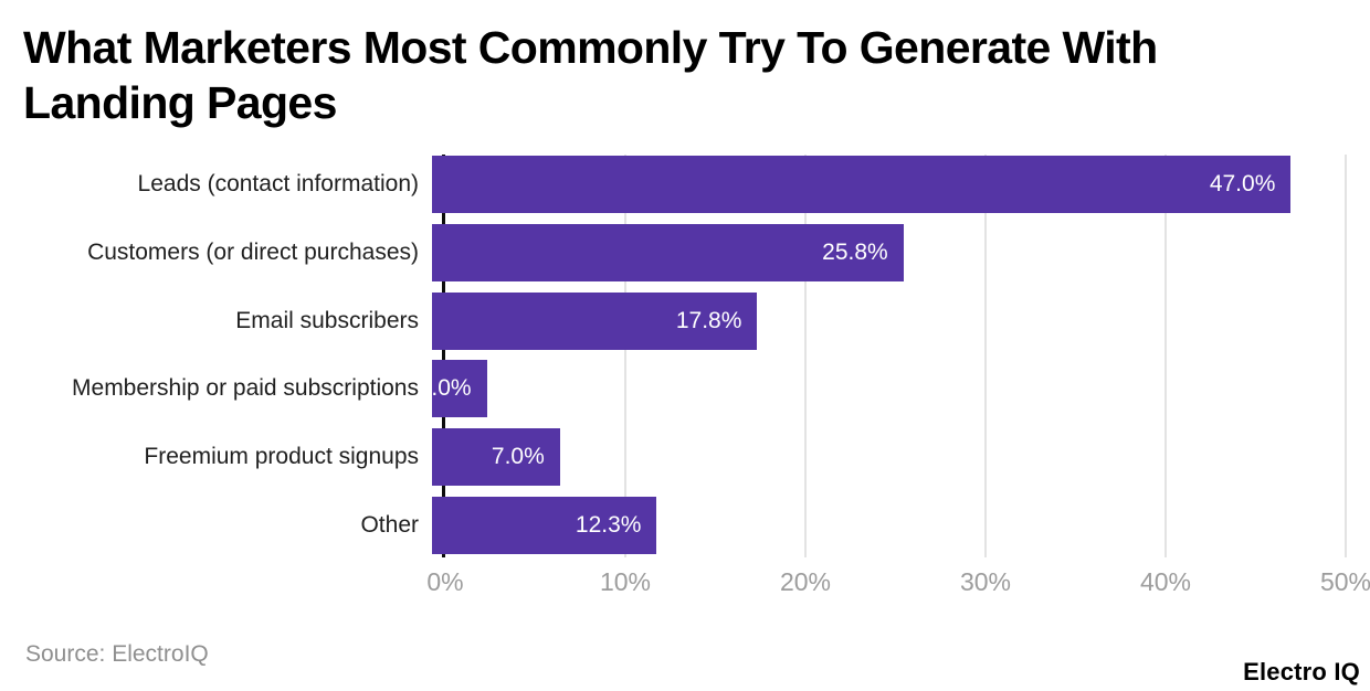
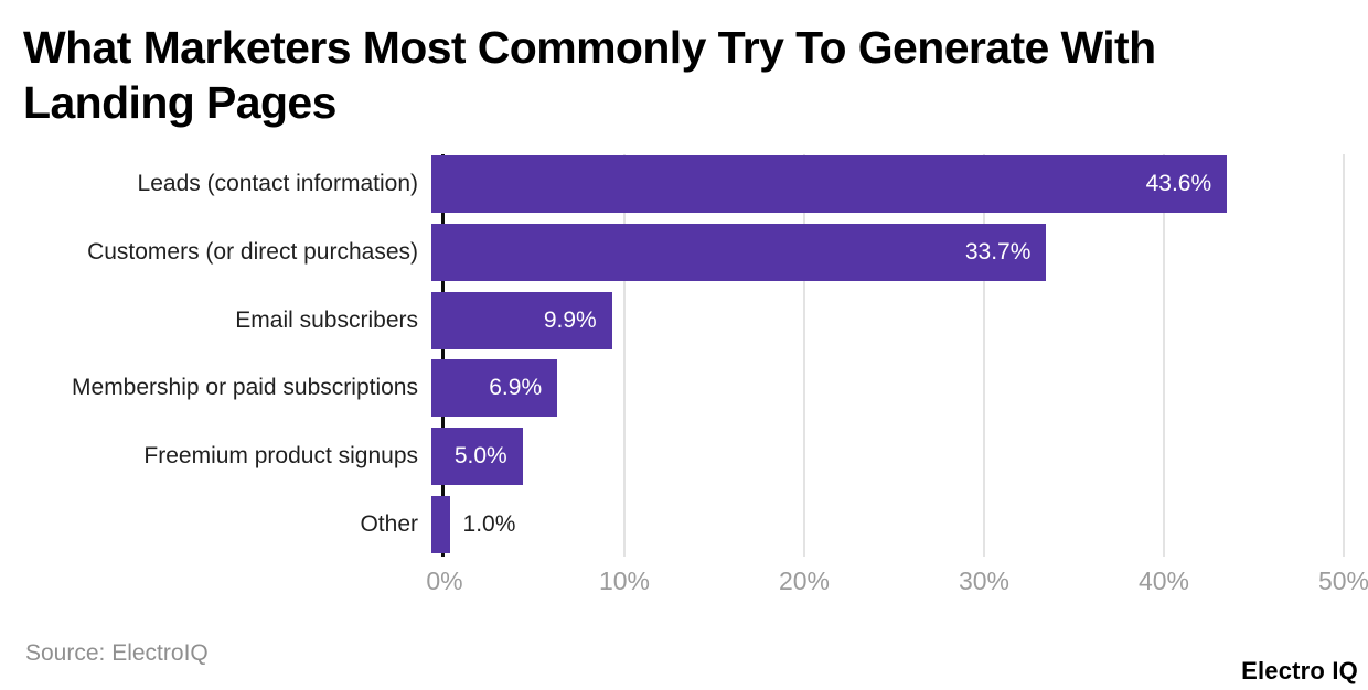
Leads (contact information): 47.0% -> 43.6%
Customers (or direct purchases): 25.8% -> 33.7%
Email subscribers: 17.8% -> 9.9%
Membership or paid subscriptions: 3.0% -> 6.9%
Freemium product signups: 7.0% -> 5.0%
Other: 12.3% -> 1.0%
